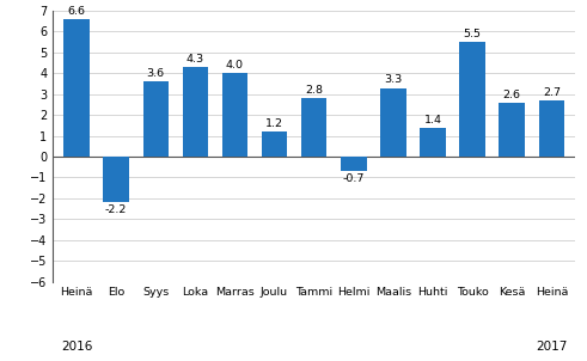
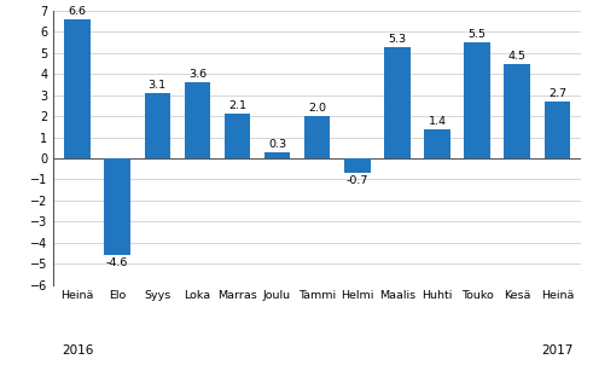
Elo: -2.2 -> -4.6
Syys: 3.6 -> 3.1
Loka: 4.3 -> 3.6
Marras: 4.0 -> 2.1
Joulu: 1.2 -> 0.3
Tammi: 2.8 -> 2.0
Maalis: 3.3 -> 5.3
Kesä: 2.6 -> 4.5
